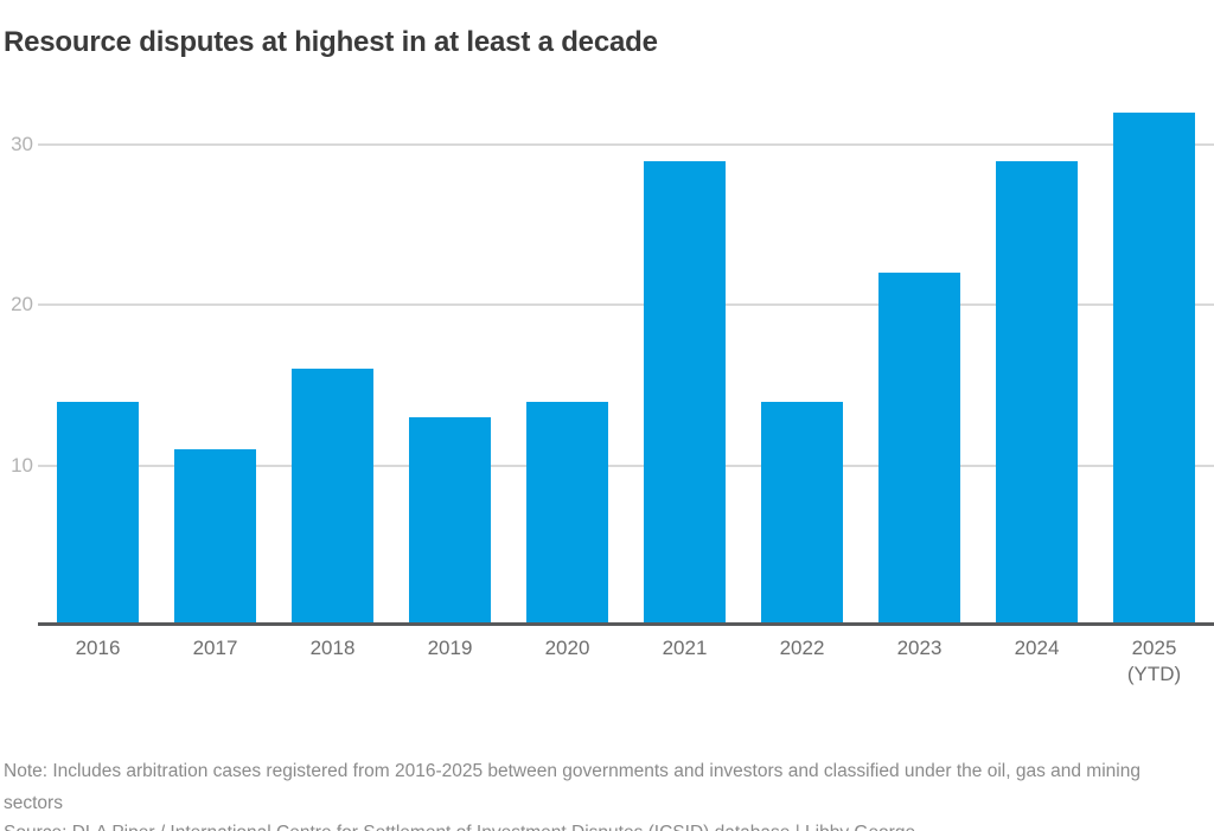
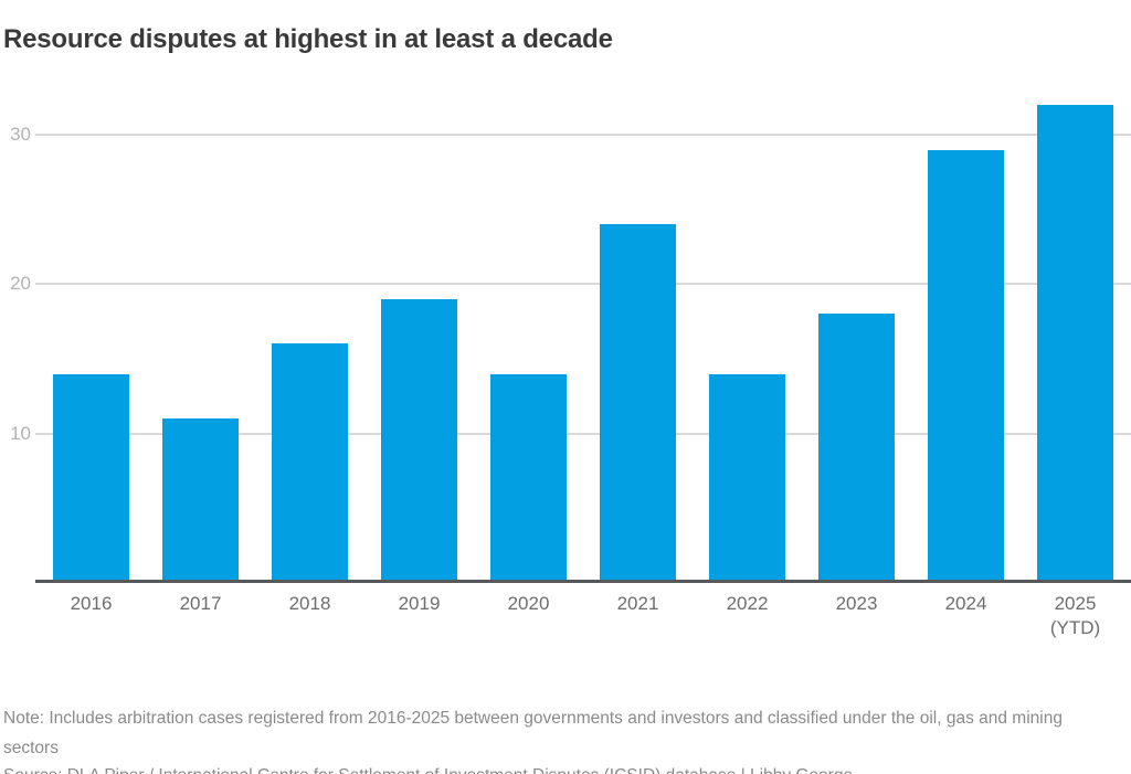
2019: 13 -> 19
2021: 29 -> 24
2023: 22 -> 18
